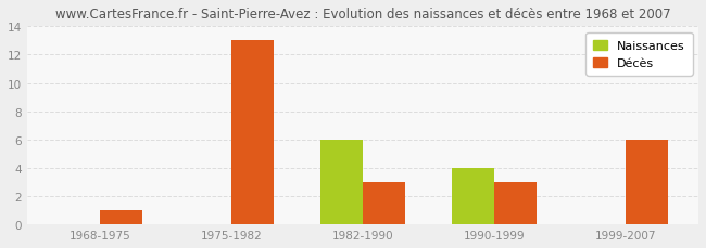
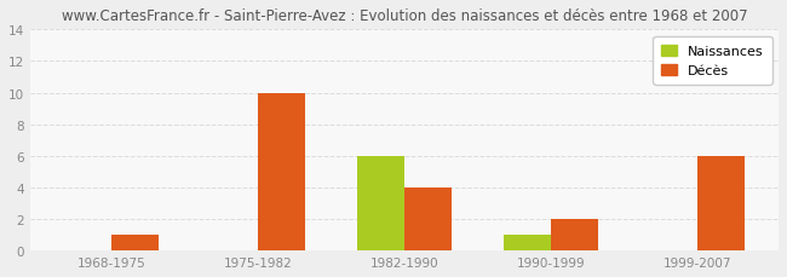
Décès/1975-1982: 13 -> 10
Décès/1982-1990: 3 -> 4
Naissances/1990-1999: 4 -> 1
Décès/1990-1999: 3 -> 2
